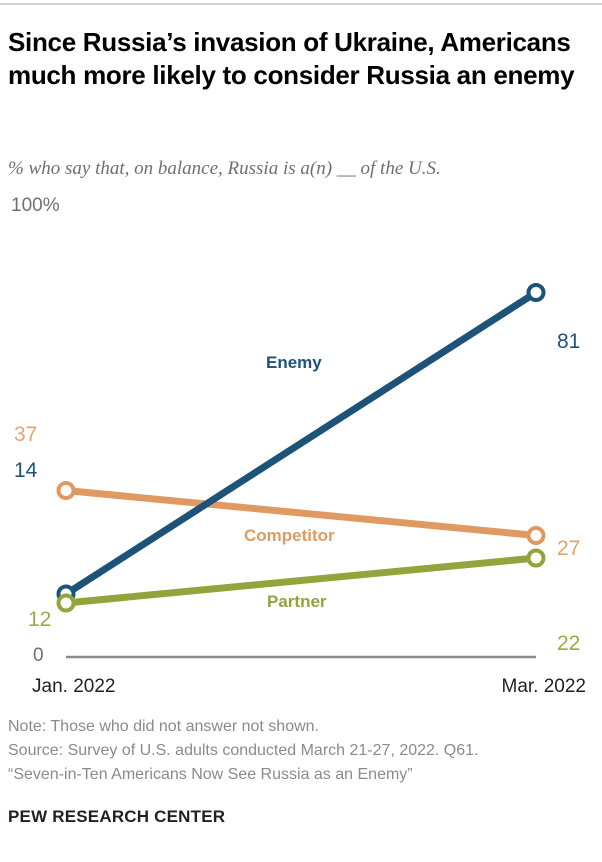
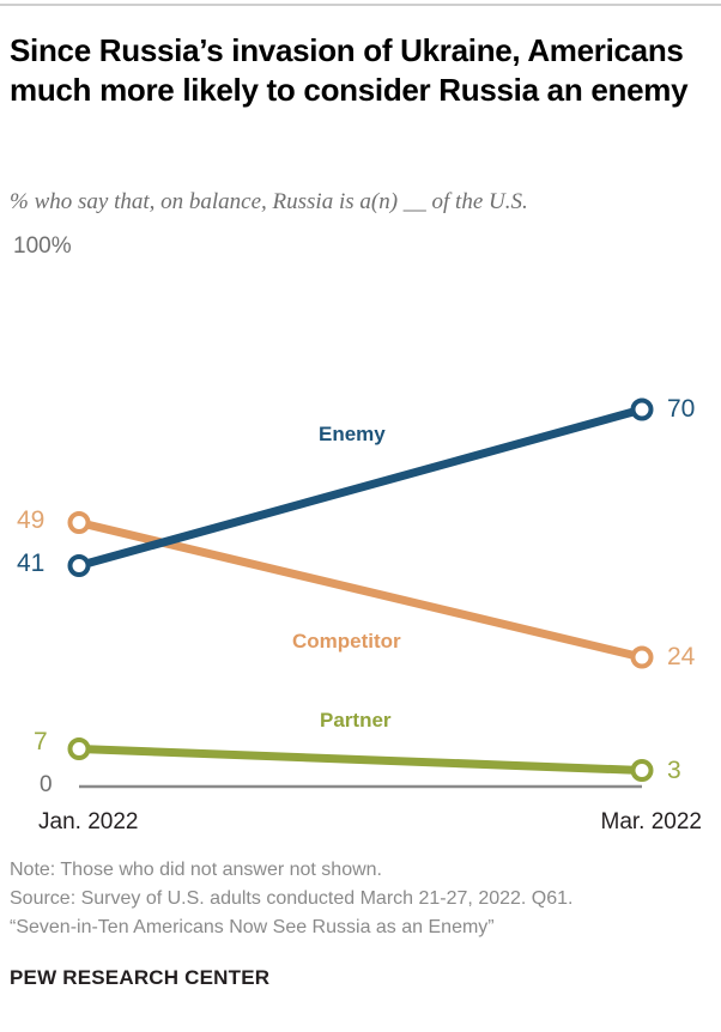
Enemy/Jan. 2022: 14 -> 41
Competitor/Jan. 2022: 37 -> 49
Partner/Jan. 2022: 12 -> 7
Enemy/Mar. 2022: 81 -> 70
Competitor/Mar. 2022: 27 -> 24
Partner/Mar. 2022: 22 -> 3
